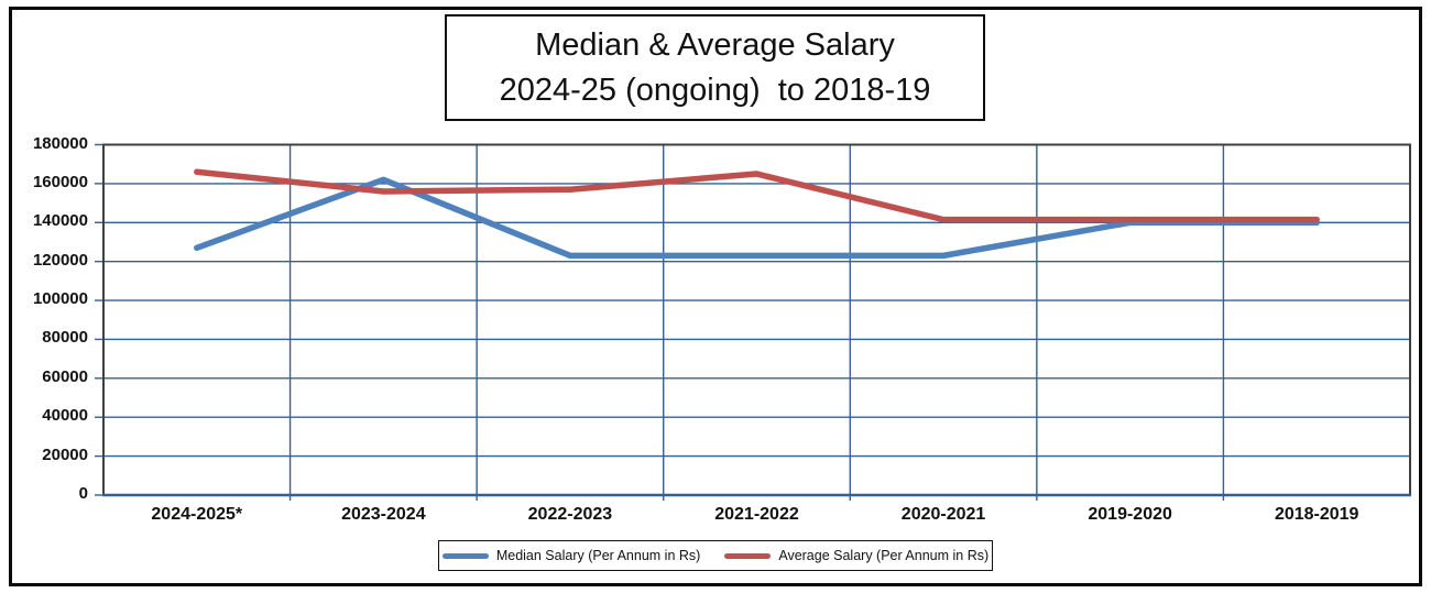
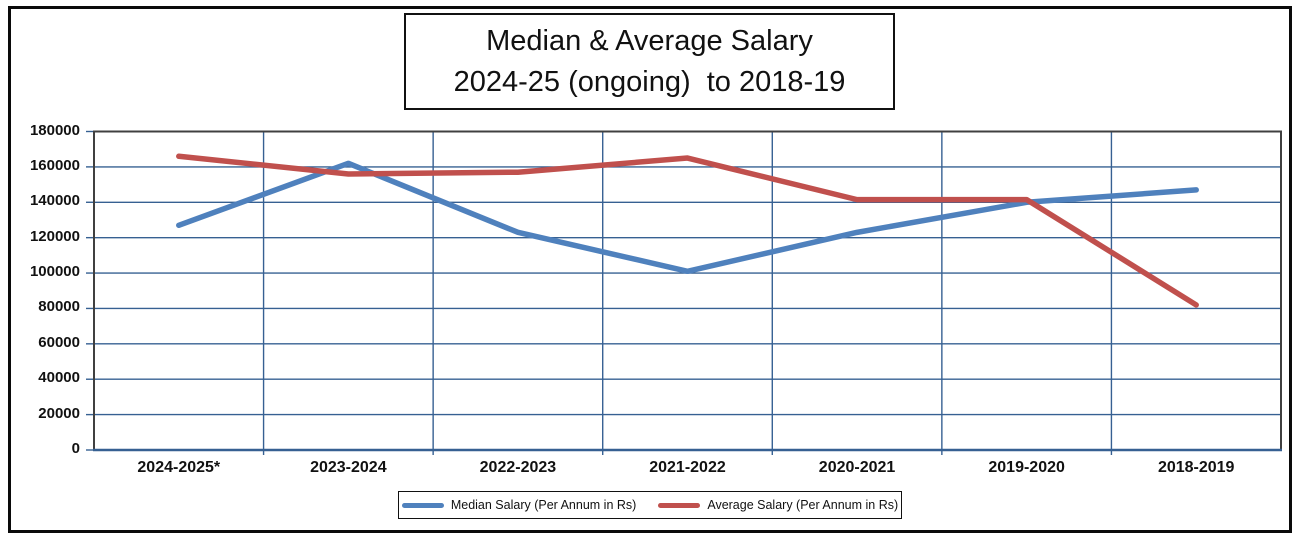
Median Salary (Per Annum in Rs)/2021-2022: 123000 -> 101000
Median Salary (Per Annum in Rs)/2018-2019: 140000 -> 147000
Average Salary (Per Annum in Rs)/2018-2019: 142000 -> 82000
